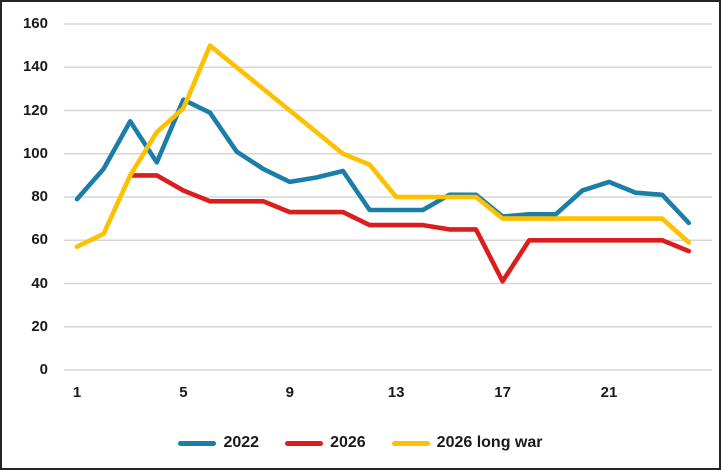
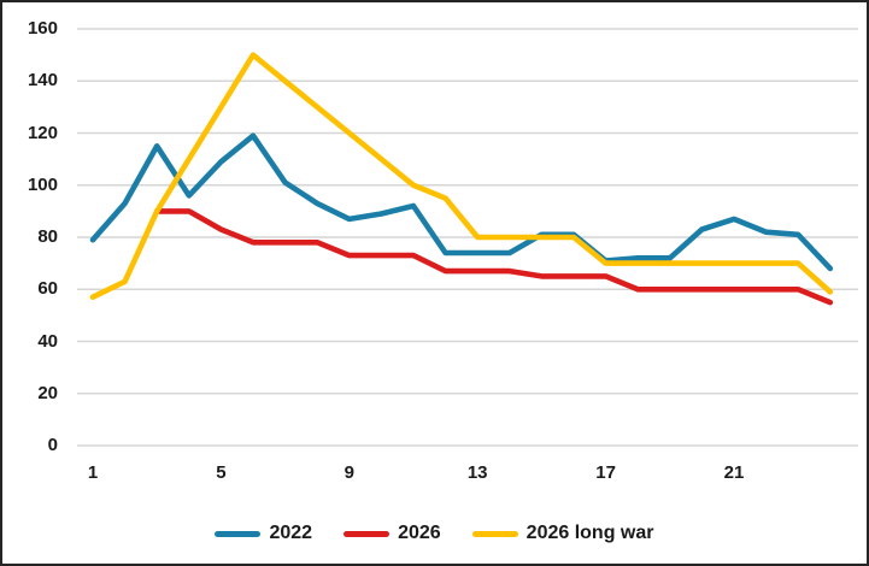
2022/5: 125 -> 109
2026 long war/5: 121 -> 130
2026/17: 41 -> 65
